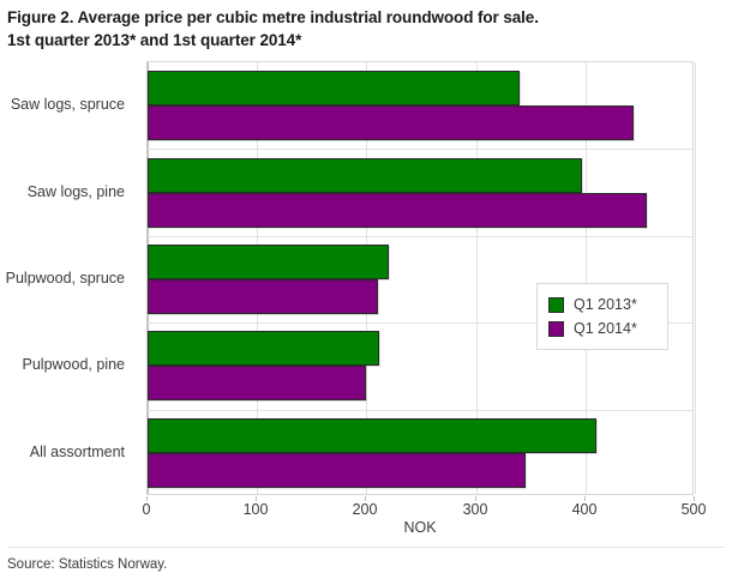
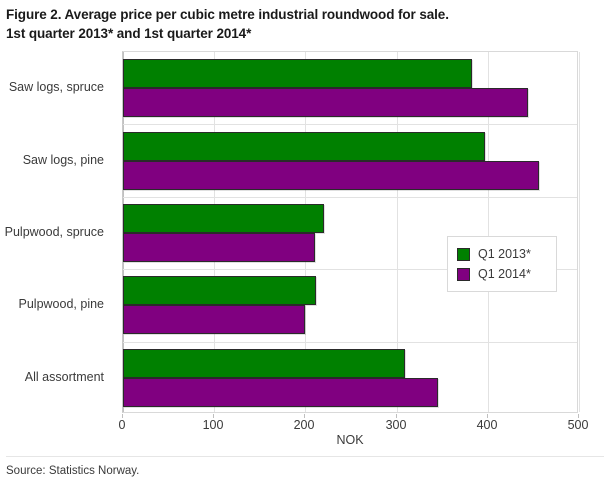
Q1 2013*/Saw logs, spruce: 340 -> 380
Q1 2013*/All assortment: 410 -> 310
